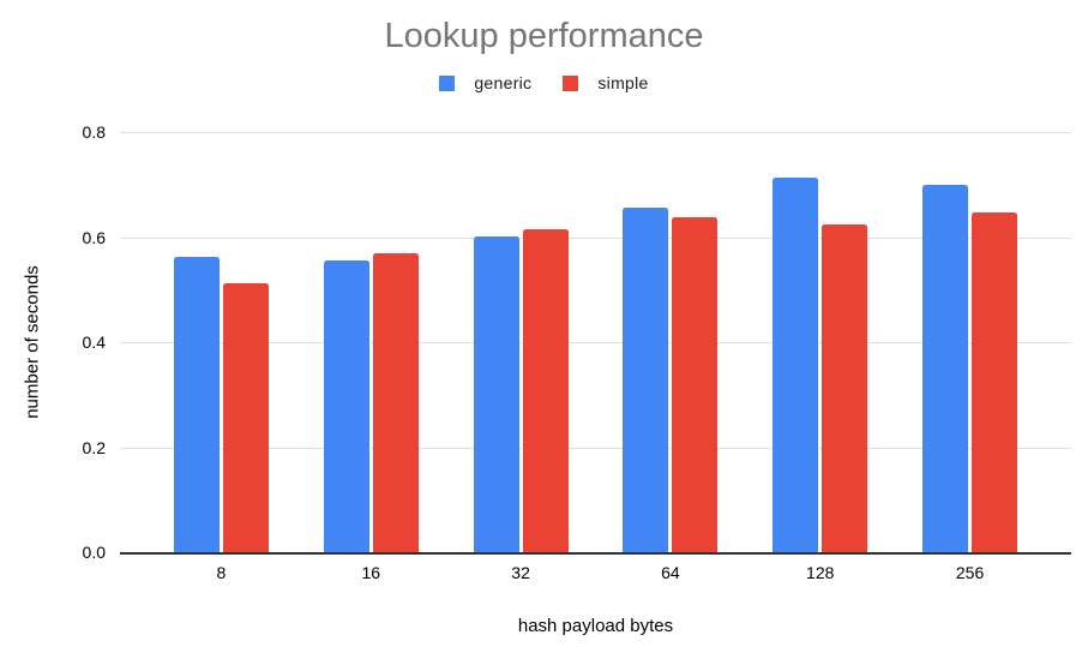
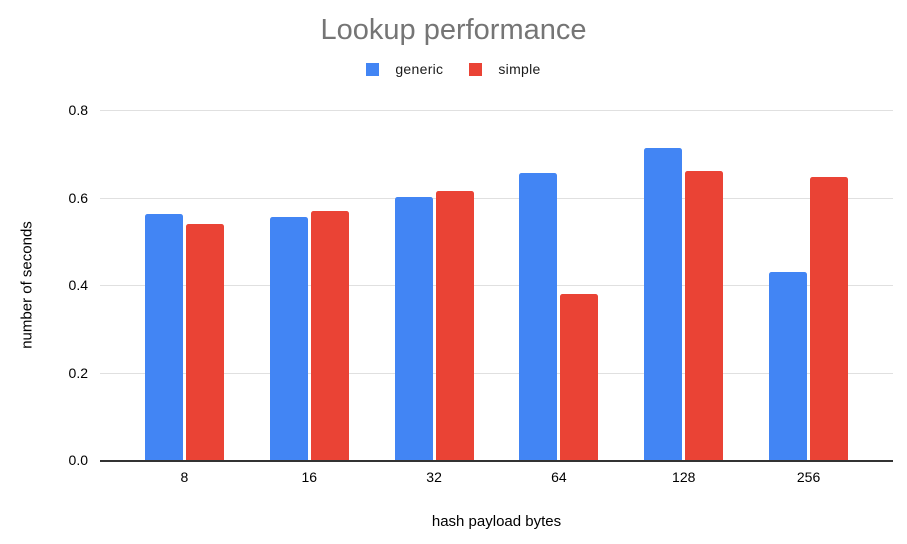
simple/8: 0.51 -> 0.54
simple/64: 0.64 -> 0.38
simple/128: 0.62 -> 0.66
generic/256: 0.70 -> 0.43
